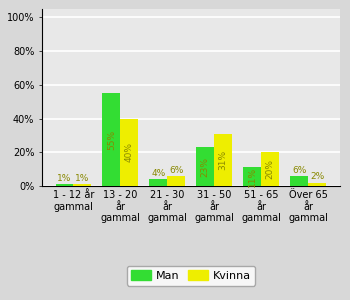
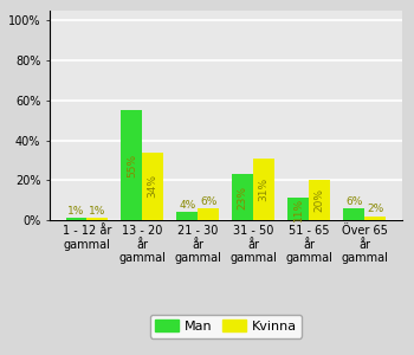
Kvinna/13 - 20 år gammal: 40% -> 34%
